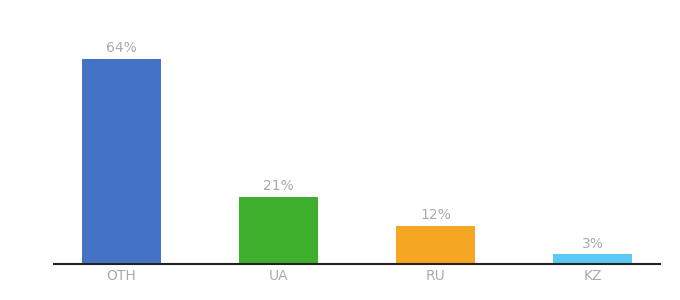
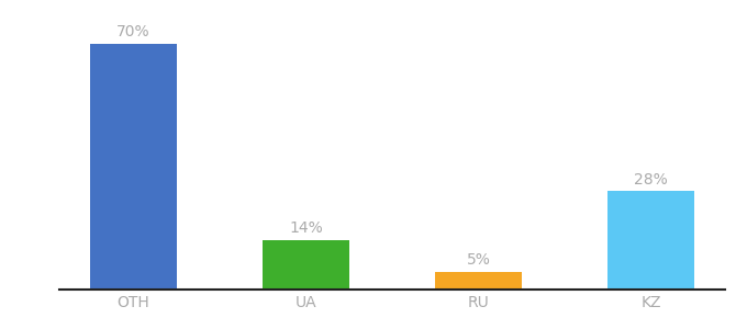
OTH: 64% -> 70%
UA: 21% -> 14%
RU: 12% -> 5%
KZ: 3% -> 28%
